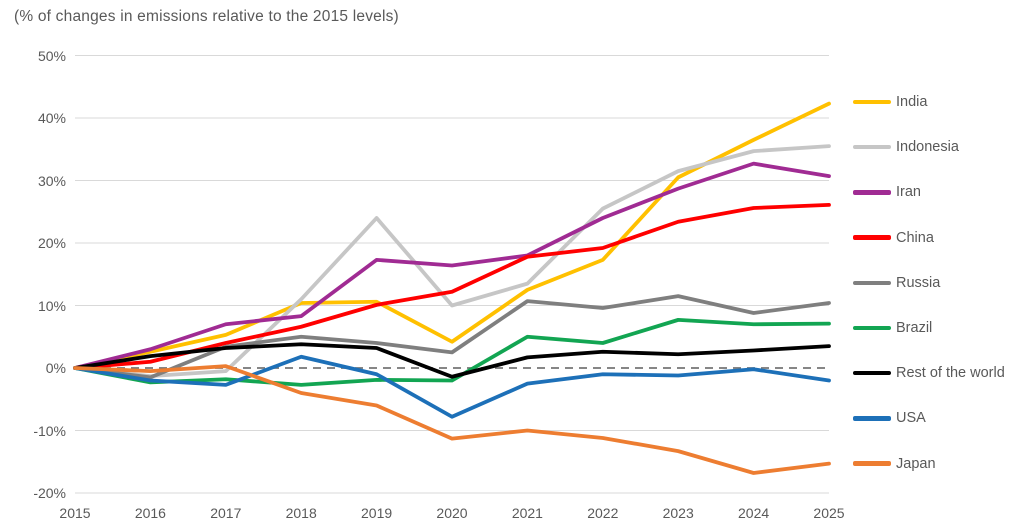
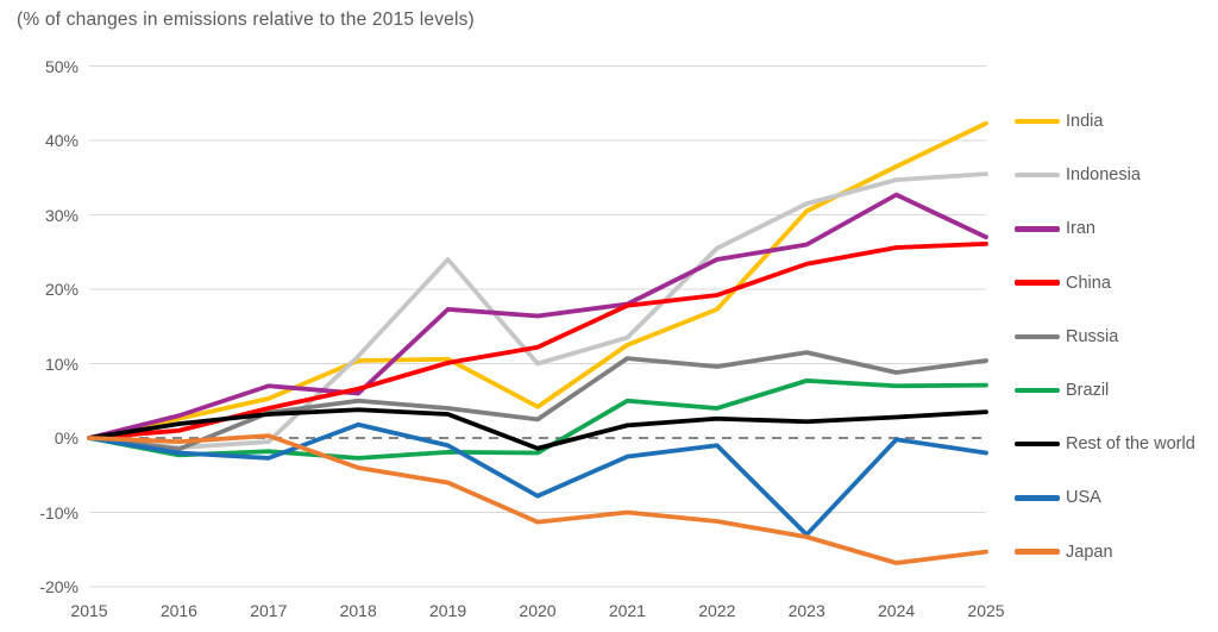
Iran/2018: 8% -> 6%
Iran/2023: 29% -> 26%
USA/2023: -1% -> -13%
Iran/2025: 31% -> 27%
